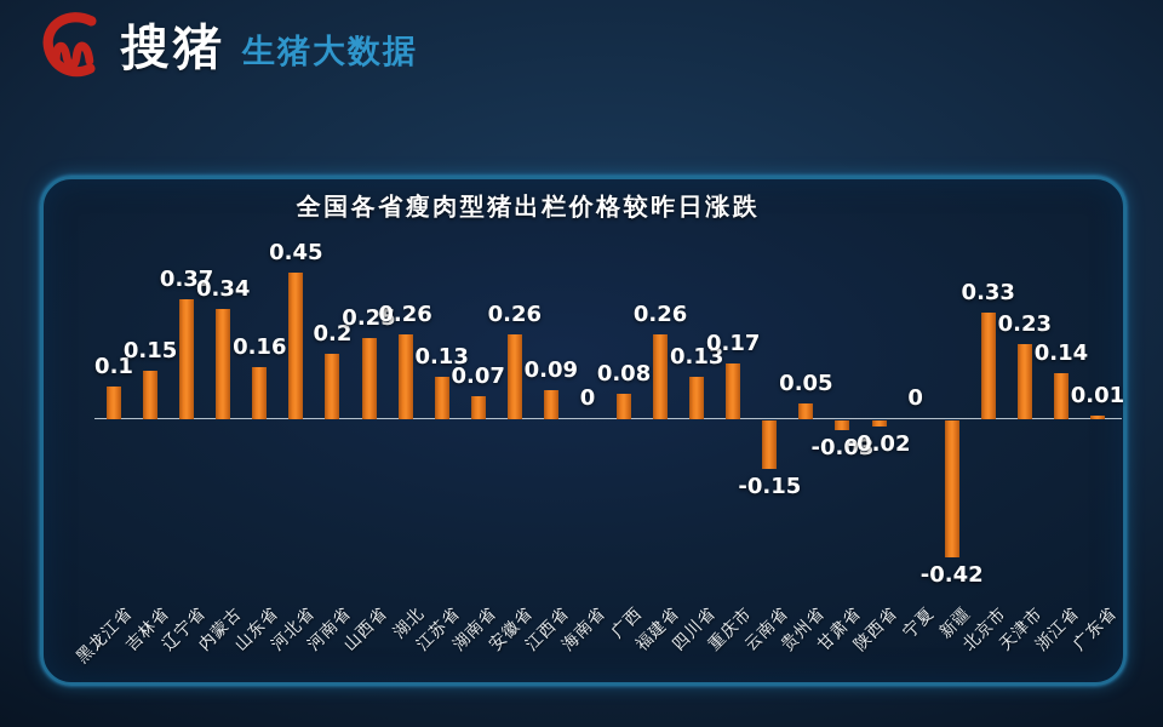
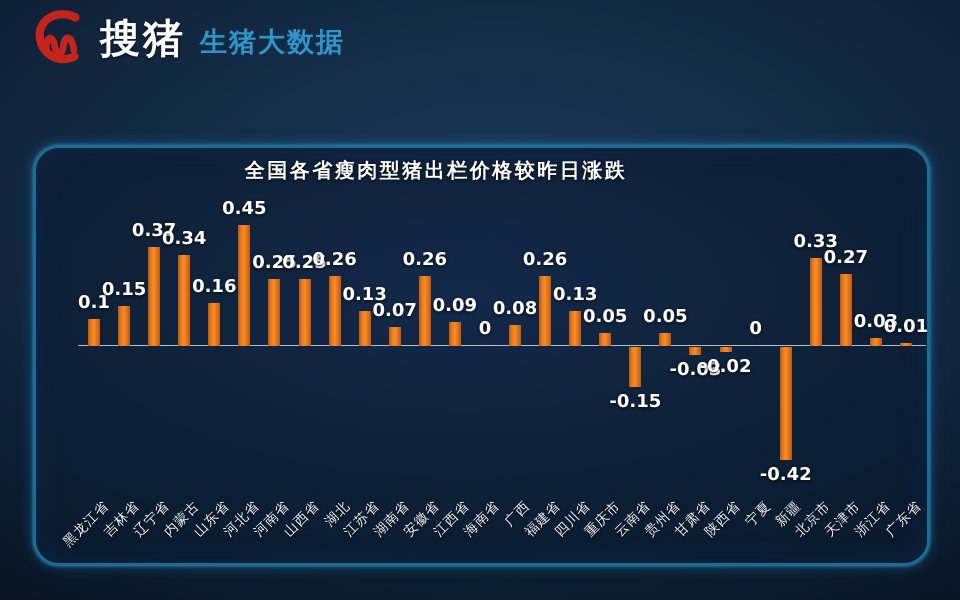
河南省: 0.2 -> 0.25
重庆市: 0.17 -> 0.05
天津市: 0.23 -> 0.27
浙江省: 0.14 -> 0.03
